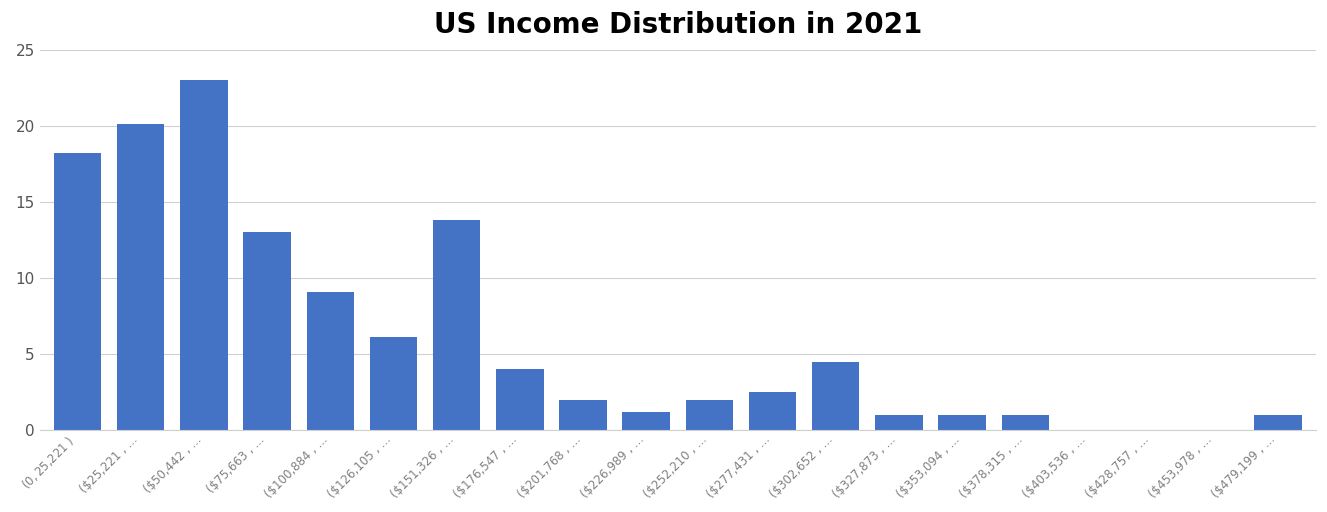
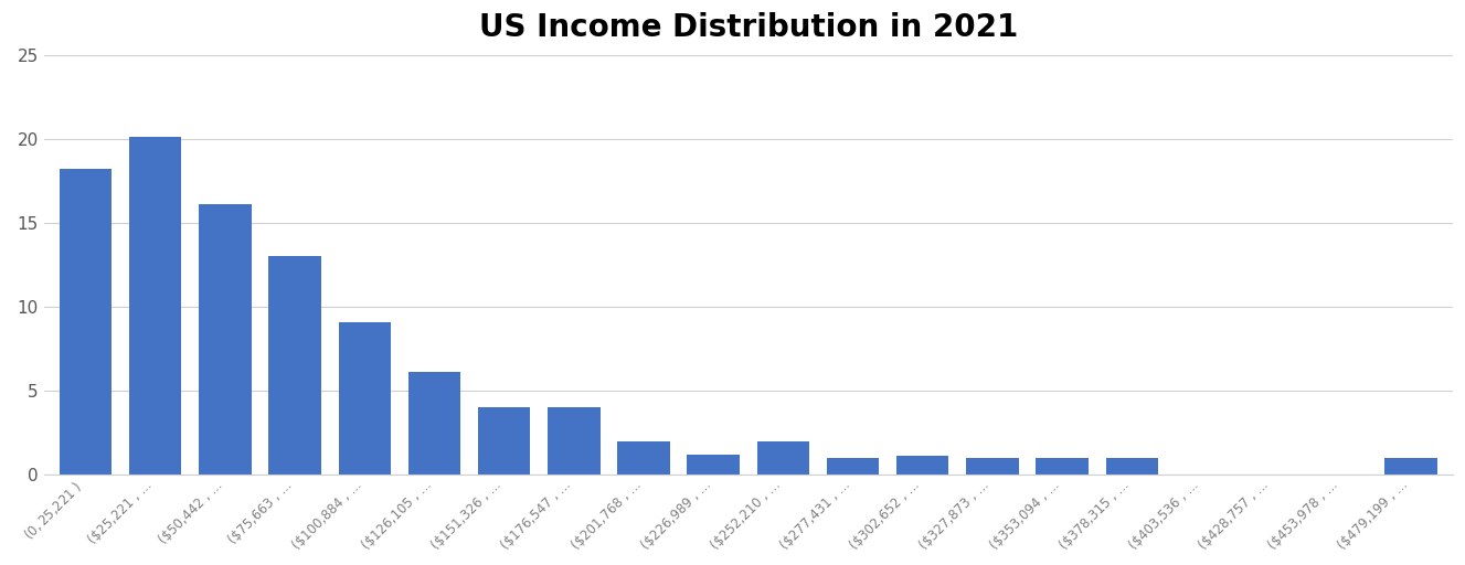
($50,442 , ...: 23.0 -> 16.1
($151,326 , ...: 13.8 -> 4.0
($277,431 , ...: 2.5 -> 1.0
($302,652 , ...: 4.5 -> 1.1
